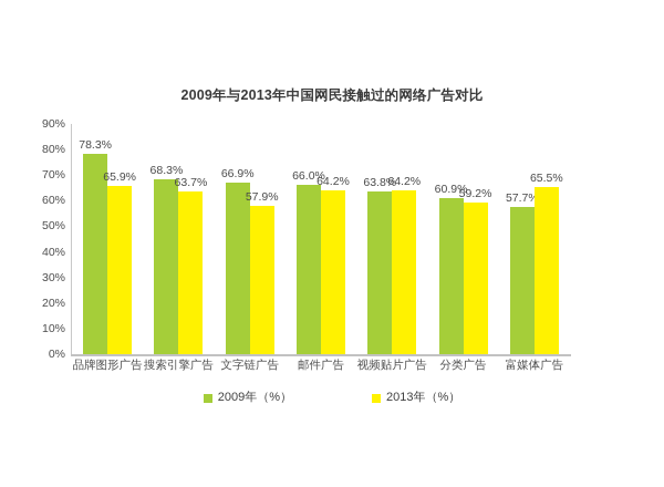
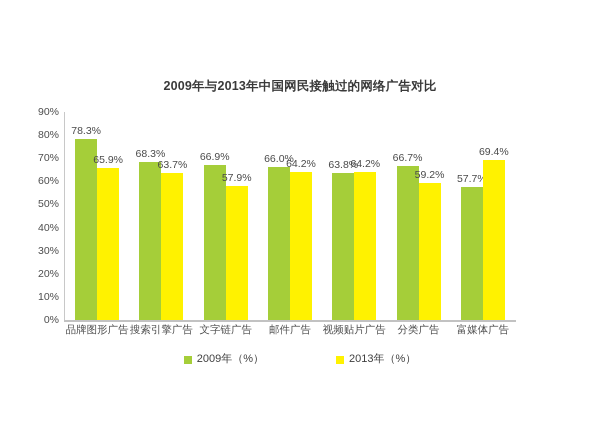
2009年（%）/分类广告: 60.9% -> 66.7%
2013年（%）/富媒体广告: 65.5% -> 69.4%
